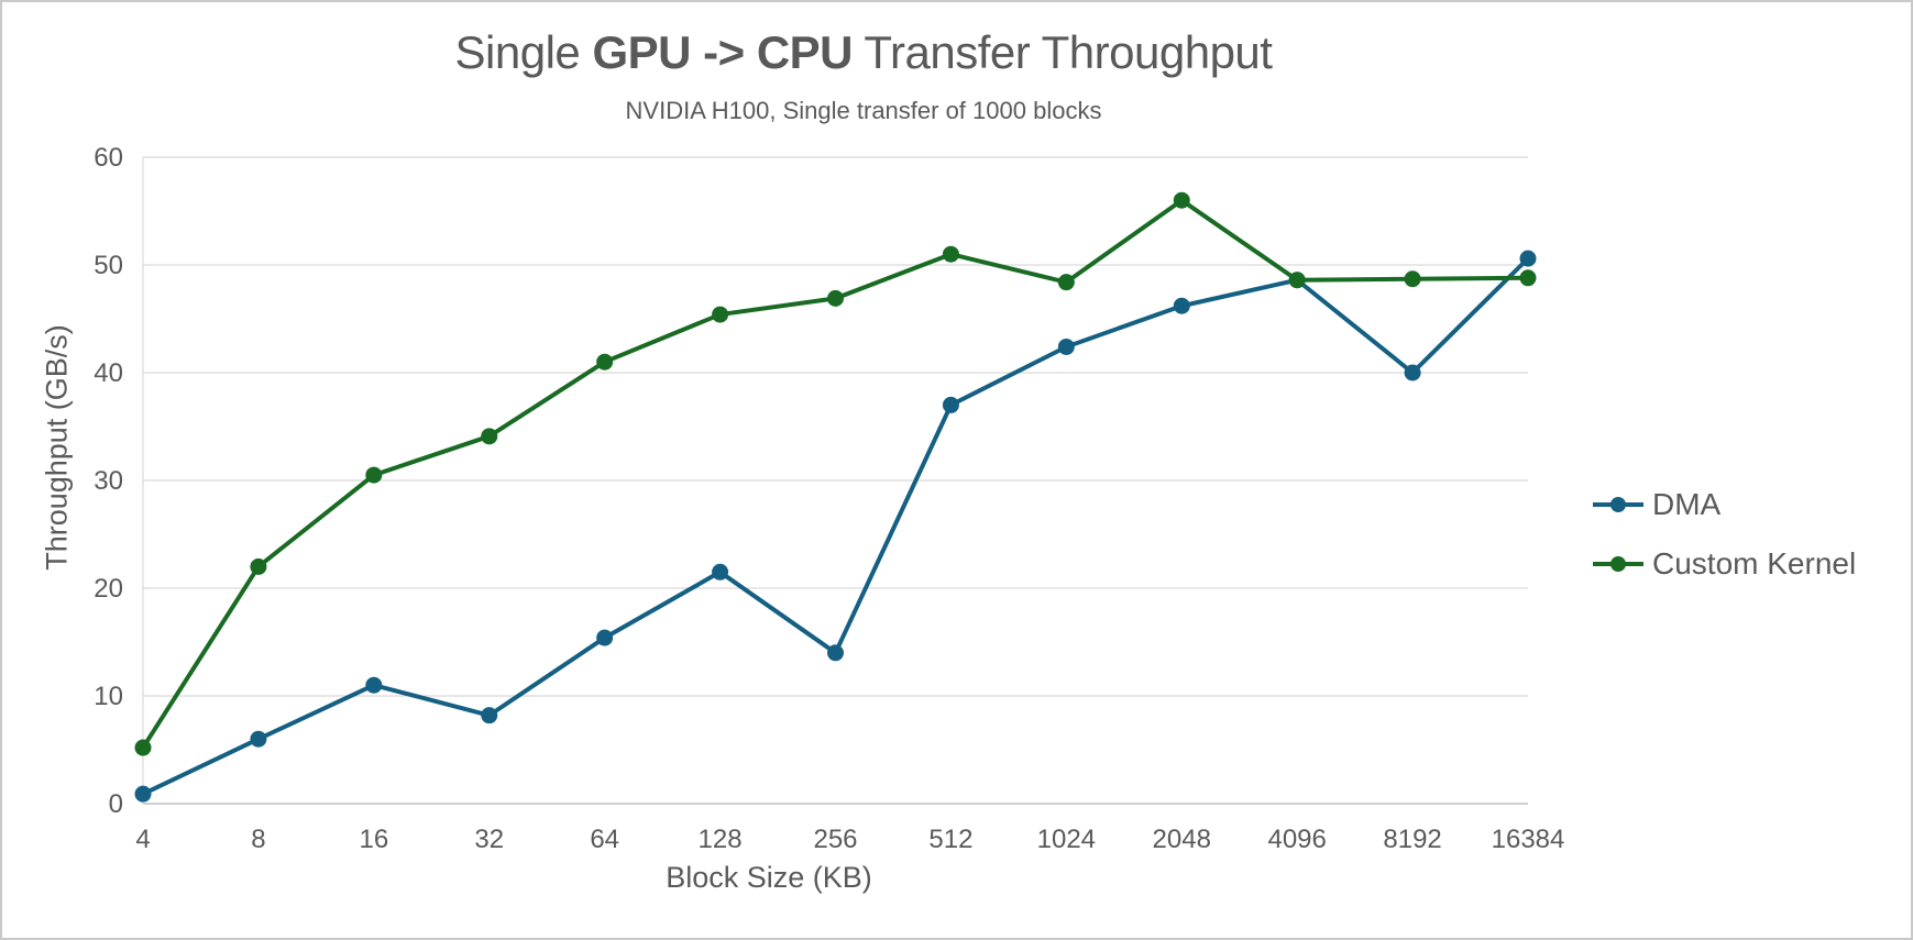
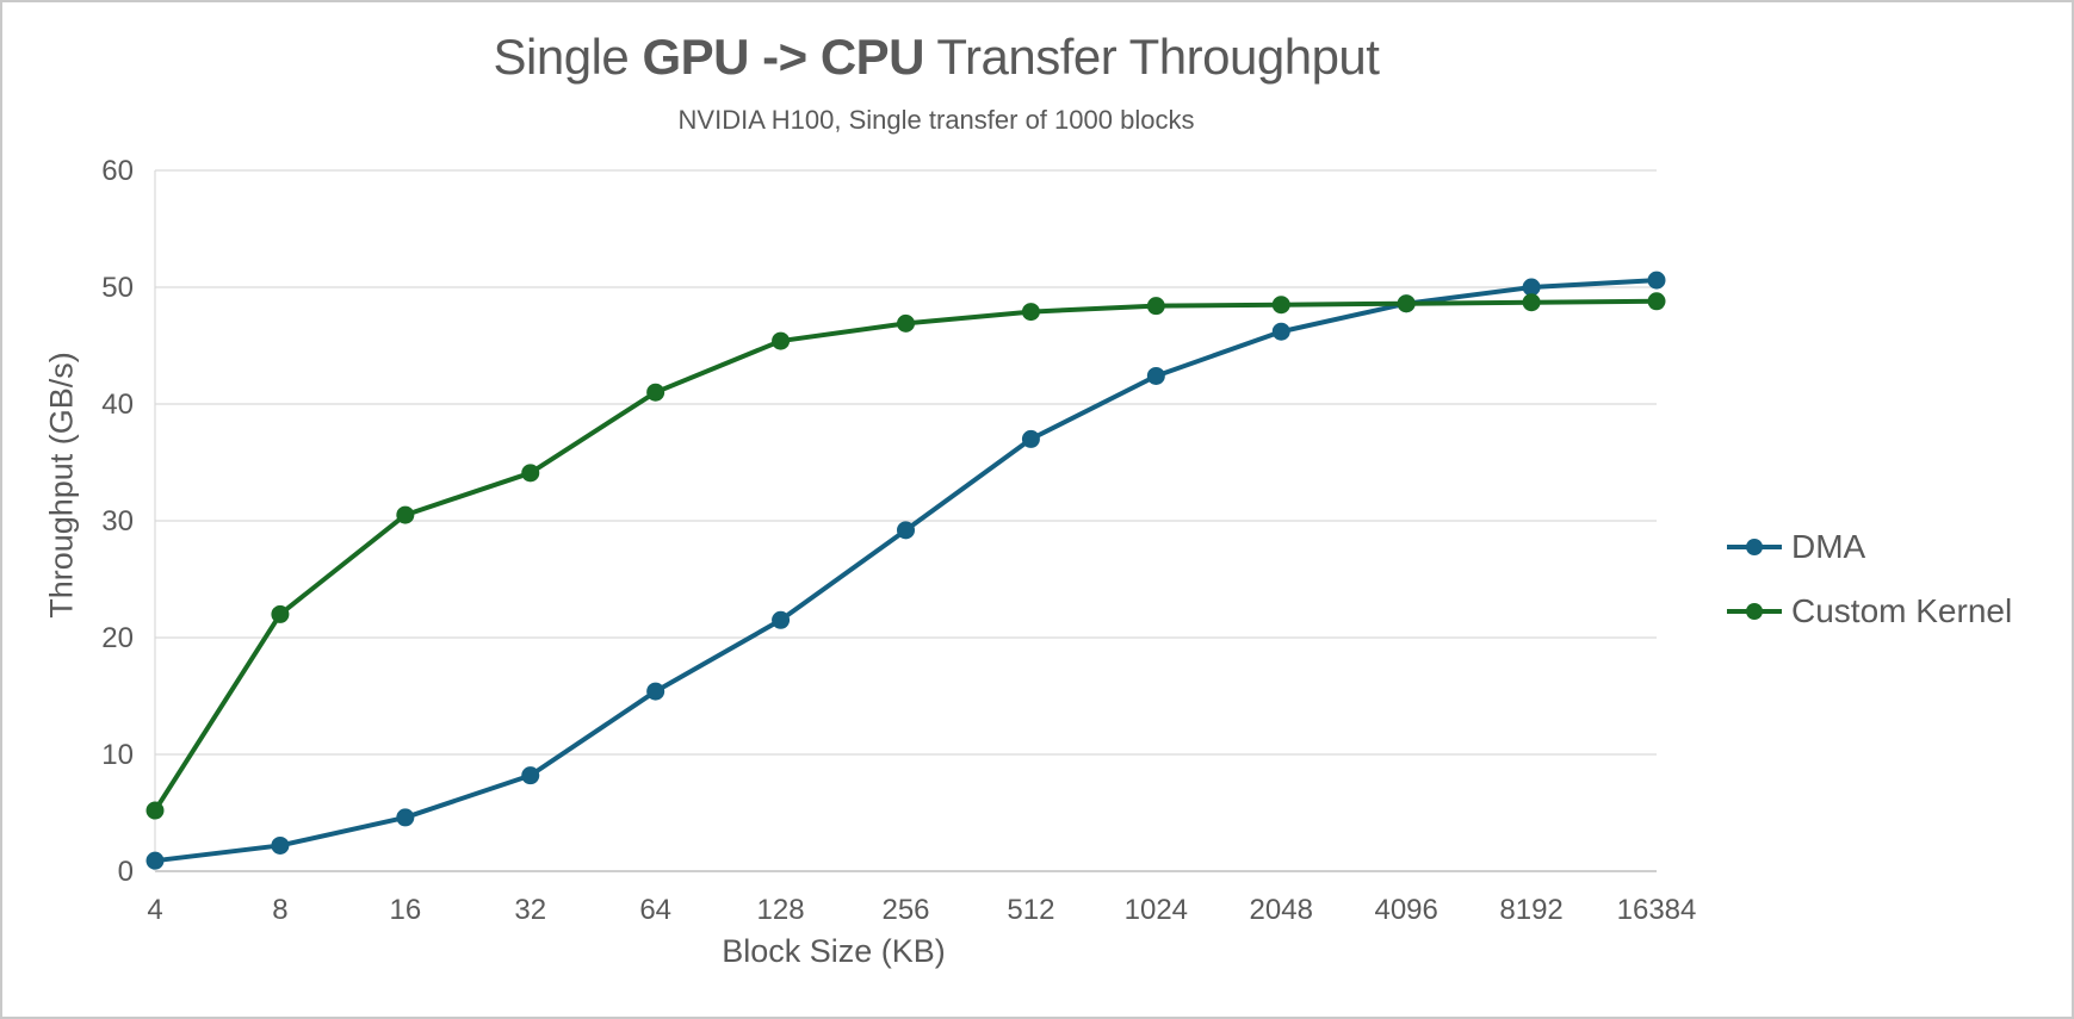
DMA/8: 6 -> 2
DMA/16: 11 -> 5
DMA/256: 14 -> 29
Custom Kernel/512: 51 -> 48
Custom Kernel/2048: 56 -> 48
DMA/8192: 40 -> 50
